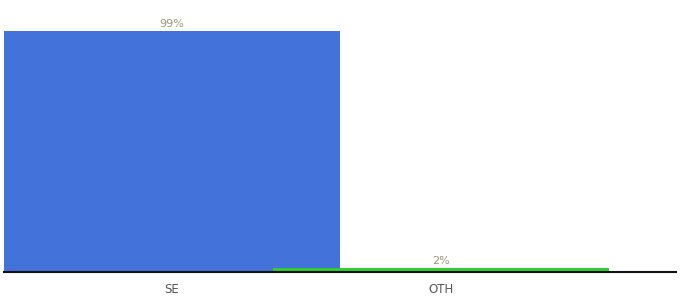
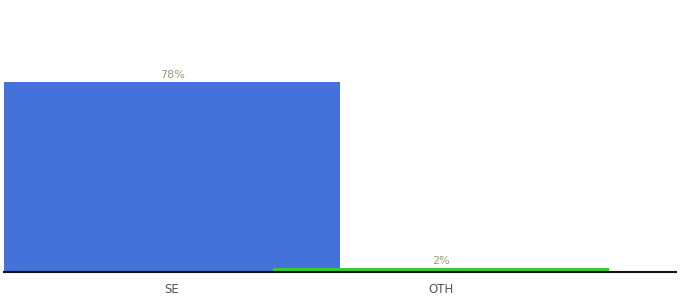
SE: 99% -> 78%
